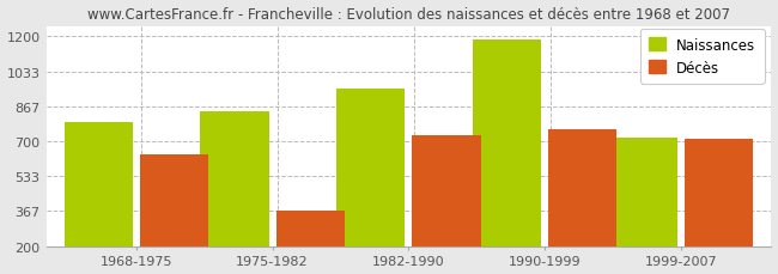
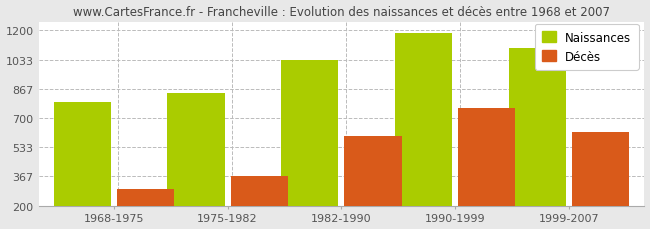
Décès/1968-1975: 640 -> 300
Naissances/1982-1990: 950 -> 1030
Décès/1982-1990: 730 -> 600
Naissances/1999-2007: 720 -> 1100
Décès/1999-2007: 710 -> 620
